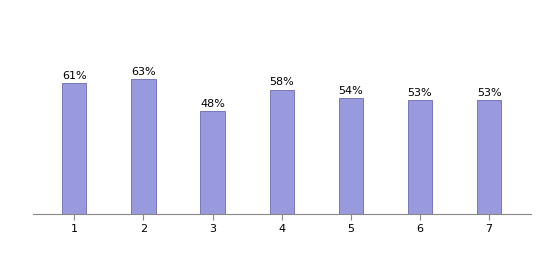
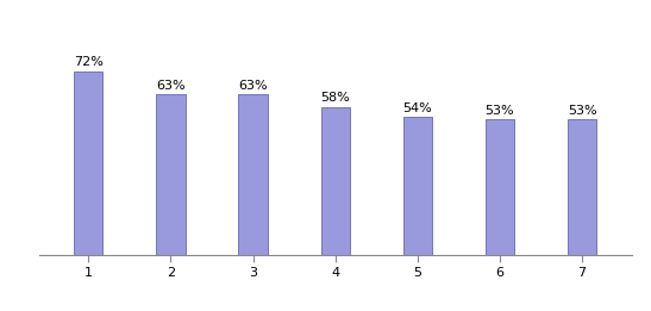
1: 61% -> 72%
3: 48% -> 63%
